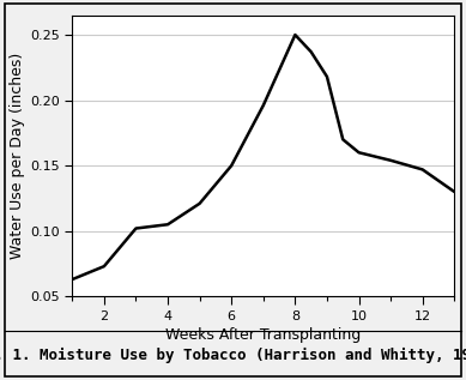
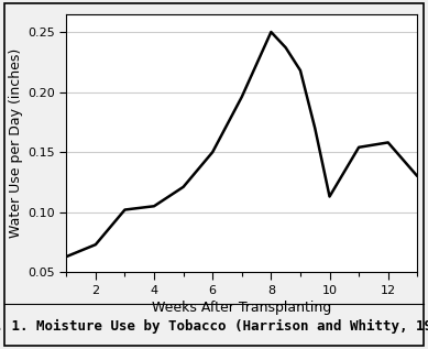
10: 0.160 -> 0.113
12: 0.147 -> 0.158
